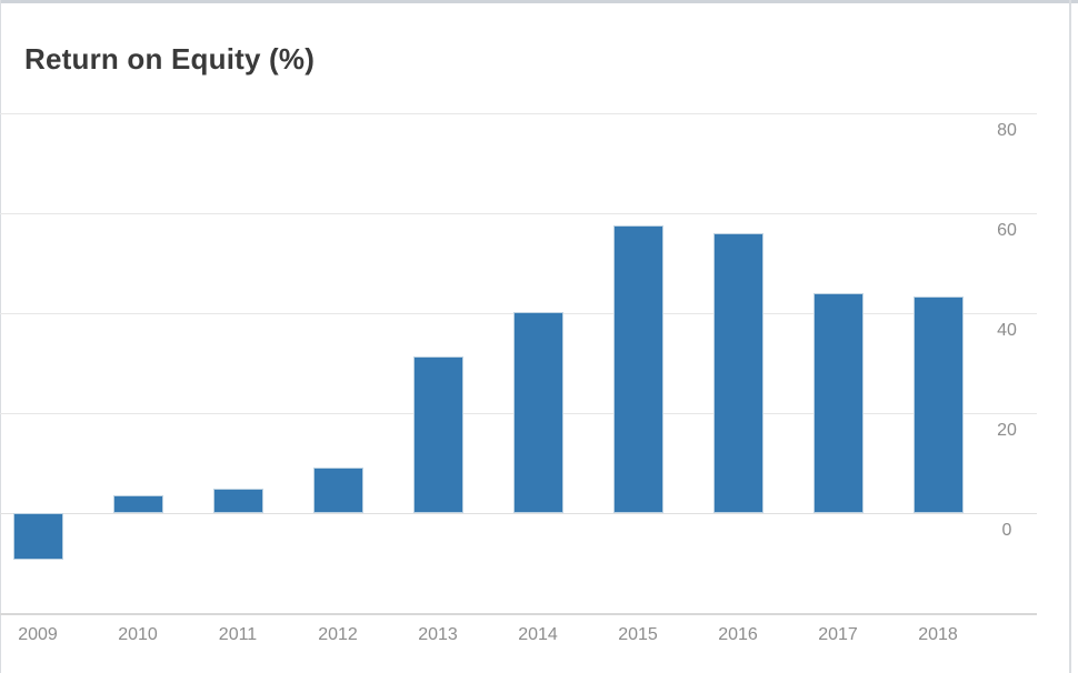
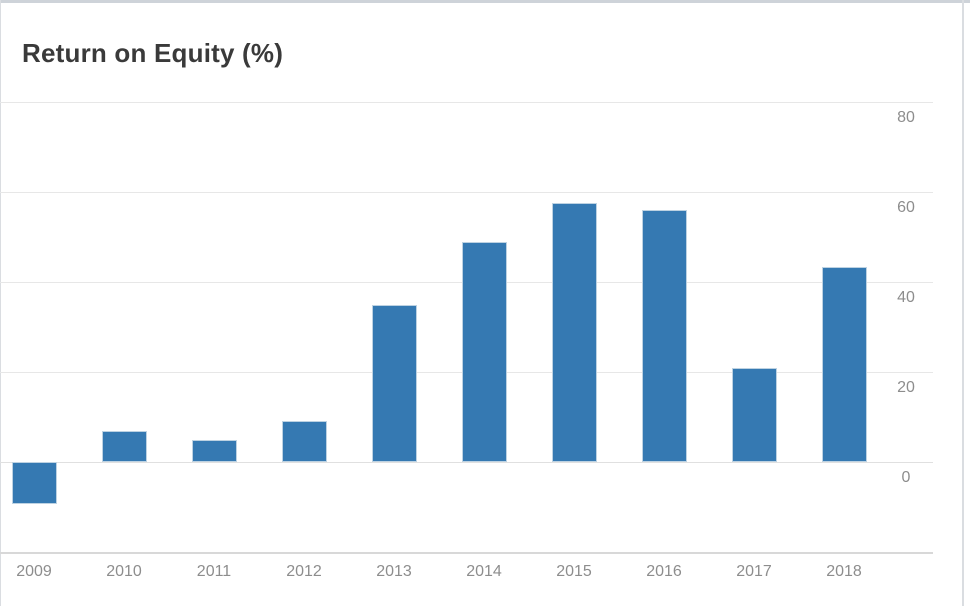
2010: 4 -> 7
2013: 31 -> 35
2014: 40 -> 49
2017: 44 -> 21
